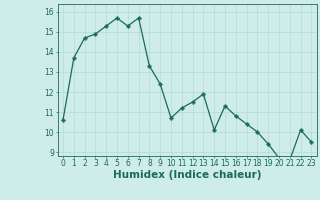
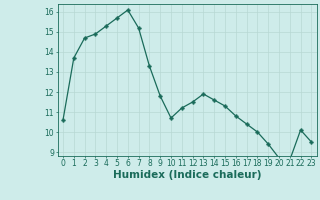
6: 15.3 -> 16.1
7: 15.7 -> 15.2
9: 12.4 -> 11.8
14: 10.1 -> 11.6
